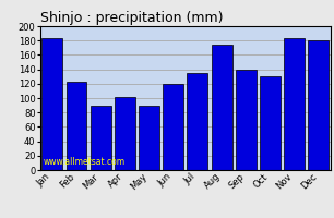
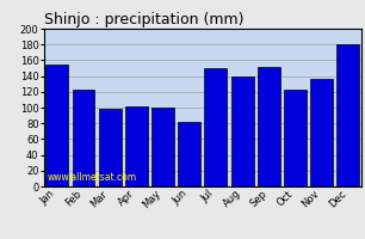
Jan: 183 -> 154
Mar: 90 -> 98
May: 90 -> 100
Jun: 119 -> 82
Jul: 135 -> 150
Aug: 175 -> 140
Sep: 140 -> 152
Oct: 130 -> 122
Nov: 183 -> 136
